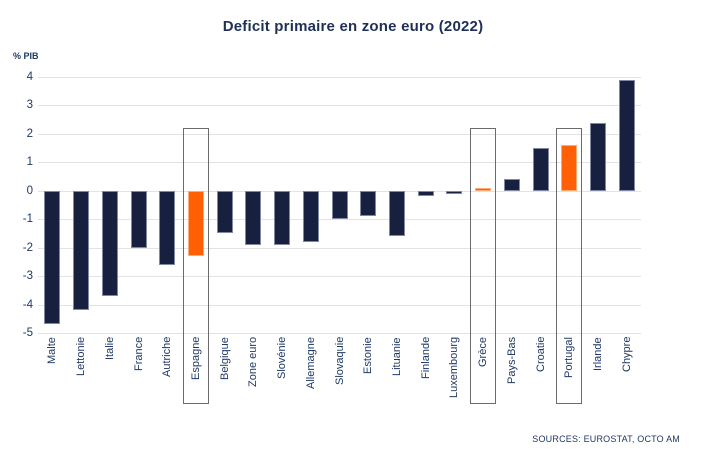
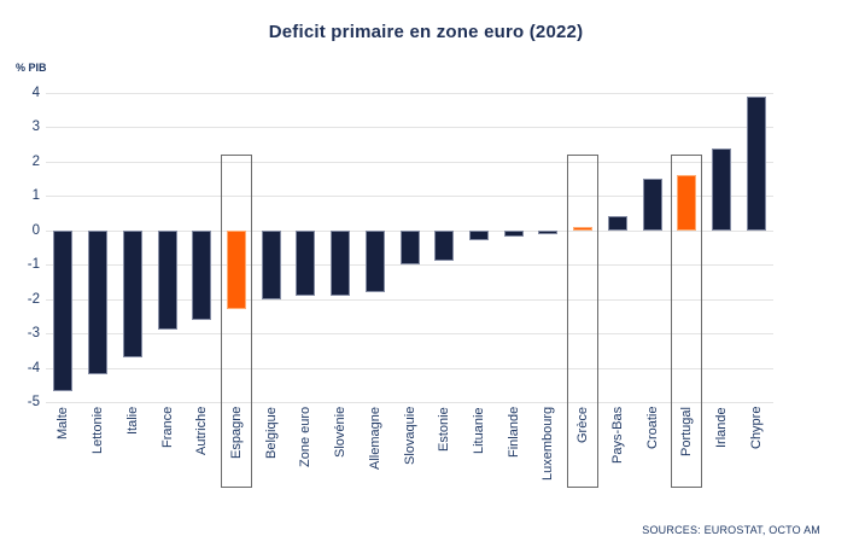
France: -2.0 -> -2.9
Belgique: -1.5 -> -2.0
Lituanie: -1.6 -> -0.3
